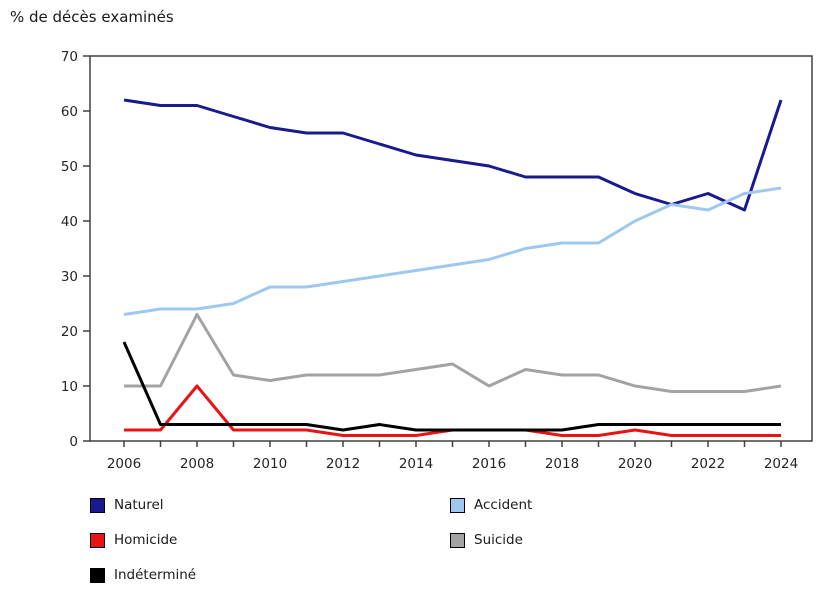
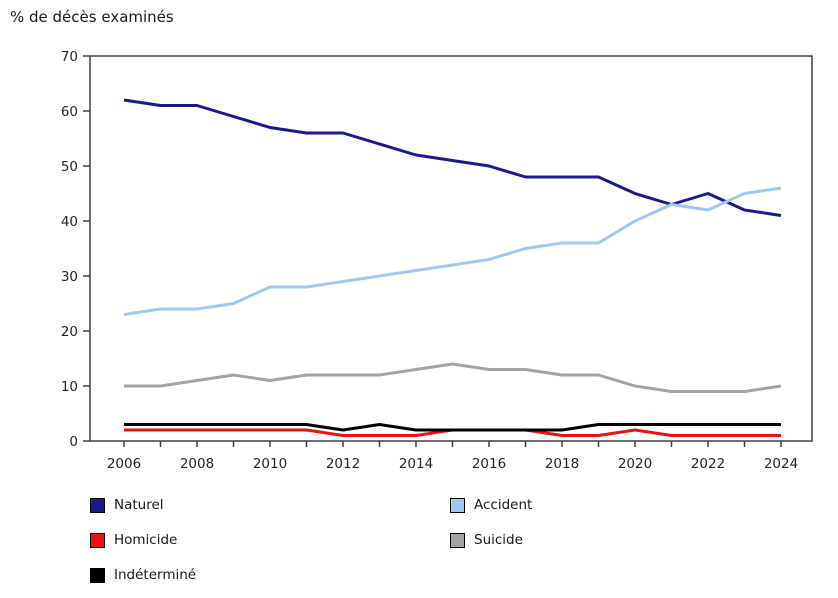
Indéterminé/2006: 18 -> 3
Homicide/2008: 10 -> 2
Suicide/2008: 23 -> 11
Suicide/2016: 10 -> 13
Naturel/2024: 62 -> 41
